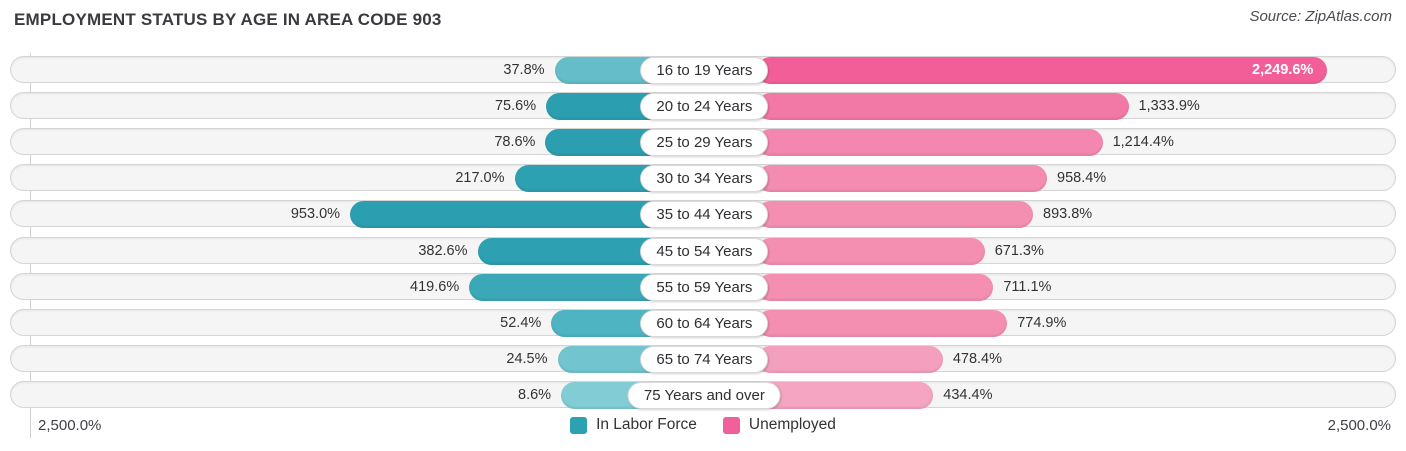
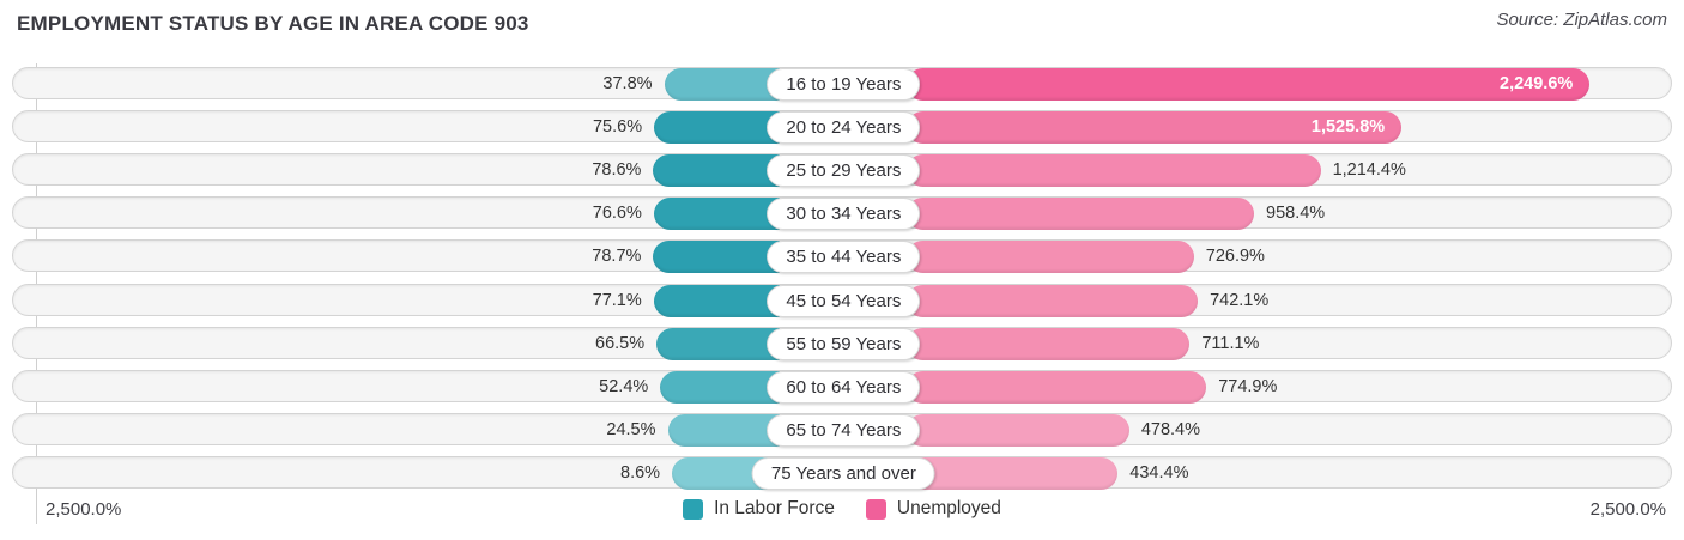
Unemployed/20 to 24 Years: 1,333.9% -> 1,525.8%
In Labor Force/30 to 34 Years: 217.0% -> 76.6%
In Labor Force/35 to 44 Years: 953.0% -> 78.7%
Unemployed/35 to 44 Years: 893.8% -> 726.9%
In Labor Force/45 to 54 Years: 382.6% -> 77.1%
Unemployed/45 to 54 Years: 671.3% -> 742.1%
In Labor Force/55 to 59 Years: 419.6% -> 66.5%
